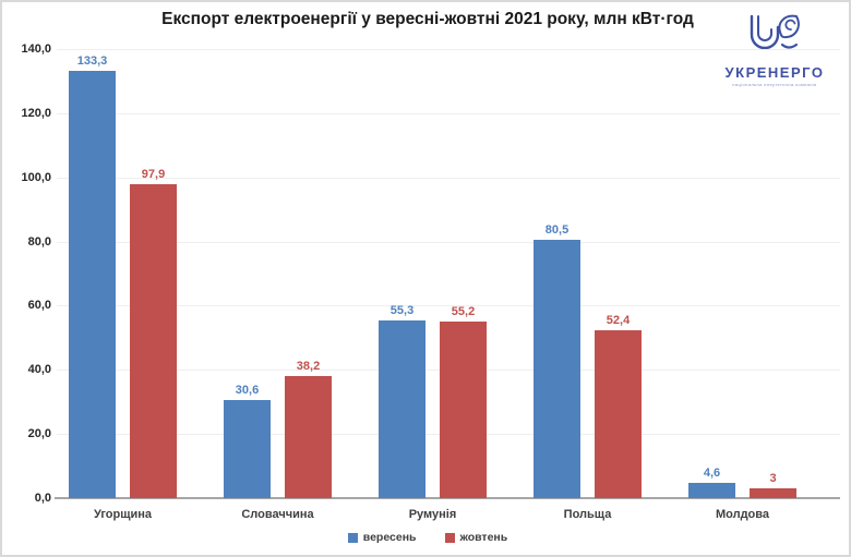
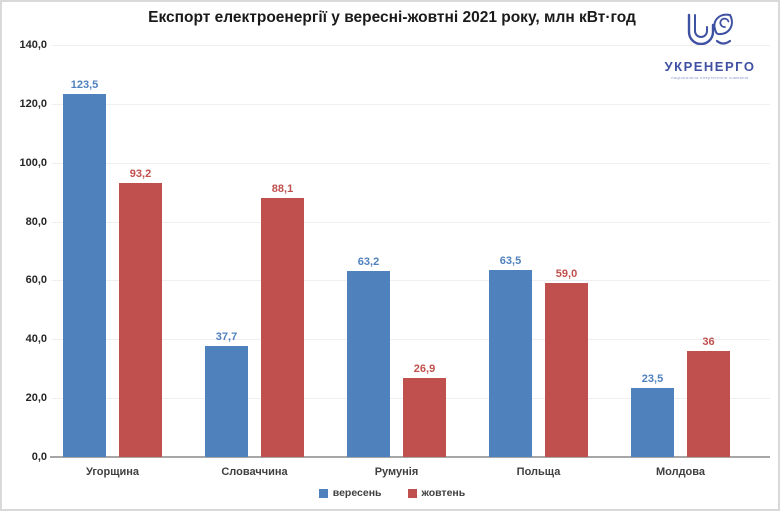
вересень/Угорщина: 133,3 -> 123,5
жовтень/Угорщина: 97,9 -> 93,2
вересень/Словаччина: 30,6 -> 37,7
жовтень/Словаччина: 38,2 -> 88,1
вересень/Румунія: 55,3 -> 63,2
жовтень/Румунія: 55,2 -> 26,9
вересень/Польща: 80,5 -> 63,5
жовтень/Польща: 52,4 -> 59,0
вересень/Молдова: 4,6 -> 23,5
жовтень/Молдова: 3 -> 36
